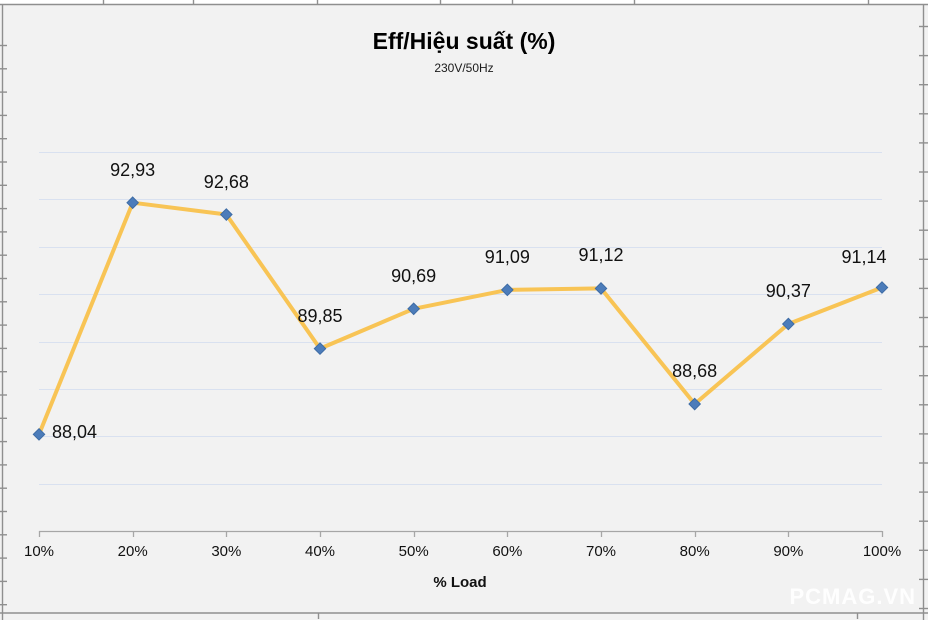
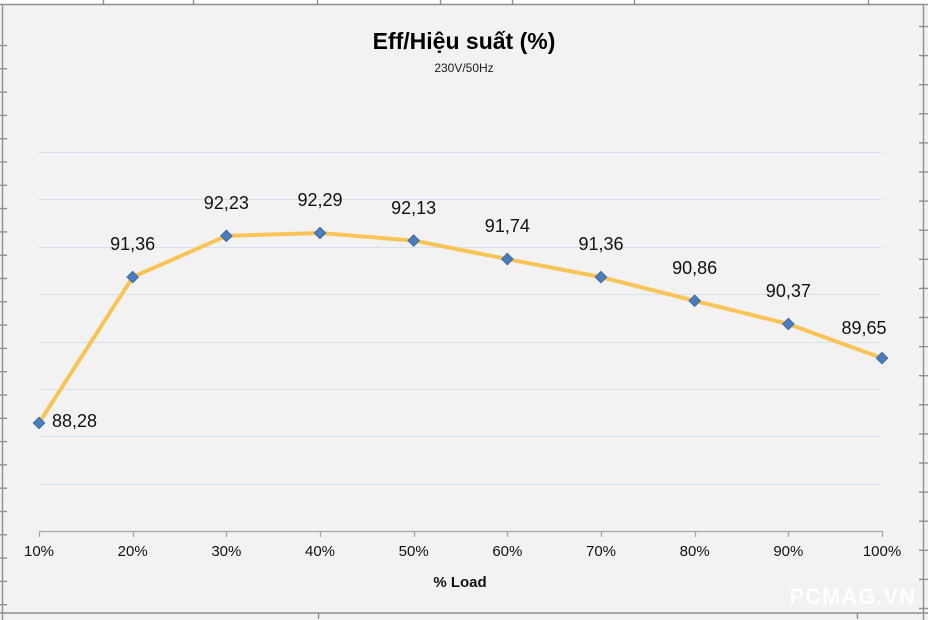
10%: 88,04 -> 88,28
20%: 92,93 -> 91,36
30%: 92,68 -> 92,23
40%: 89,85 -> 92,29
50%: 90,69 -> 92,13
60%: 91,09 -> 91,74
70%: 91,12 -> 91,36
80%: 88,68 -> 90,86
100%: 91,14 -> 89,65
